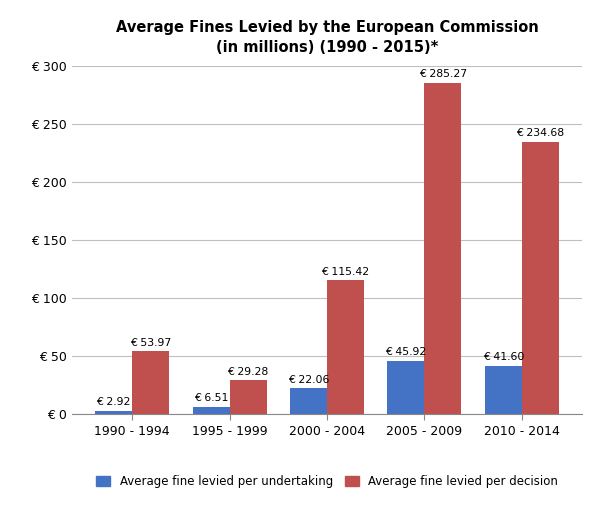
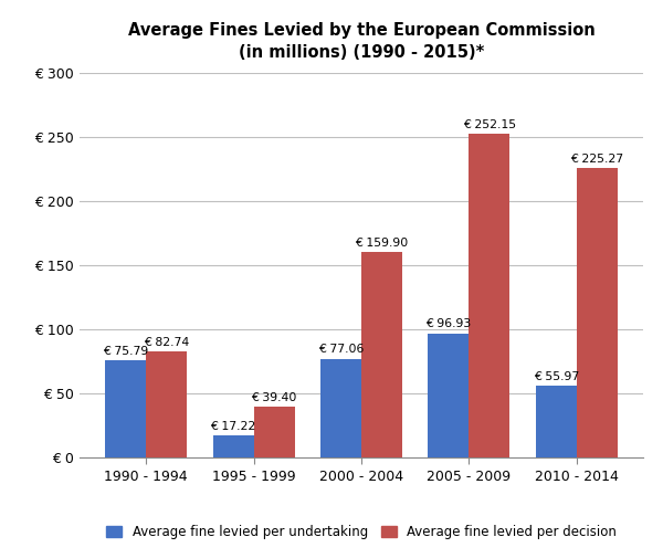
Average fine levied per undertaking/1990 - 1994: 2.92 -> 75.79
Average fine levied per decision/1990 - 1994: 53.97 -> 82.74
Average fine levied per undertaking/1995 - 1999: 6.51 -> 17.22
Average fine levied per decision/1995 - 1999: 29.28 -> 39.40
Average fine levied per undertaking/2000 - 2004: 22.06 -> 77.06
Average fine levied per decision/2000 - 2004: 115.42 -> 159.90
Average fine levied per undertaking/2005 - 2009: 45.92 -> 96.93
Average fine levied per decision/2005 - 2009: 285.27 -> 252.15
Average fine levied per undertaking/2010 - 2014: 41.60 -> 55.97
Average fine levied per decision/2010 - 2014: 234.68 -> 225.27
